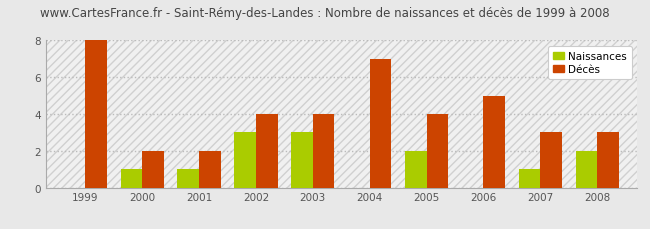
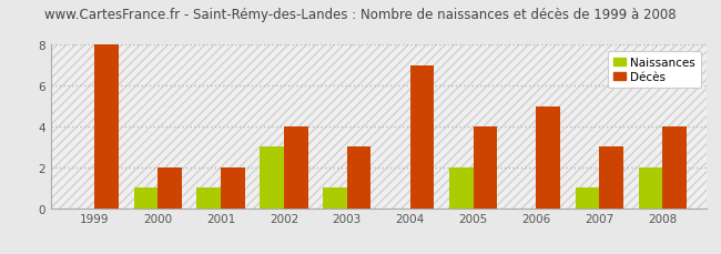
Naissances/2003: 3 -> 1
Décès/2003: 4 -> 3
Décès/2008: 3 -> 4
